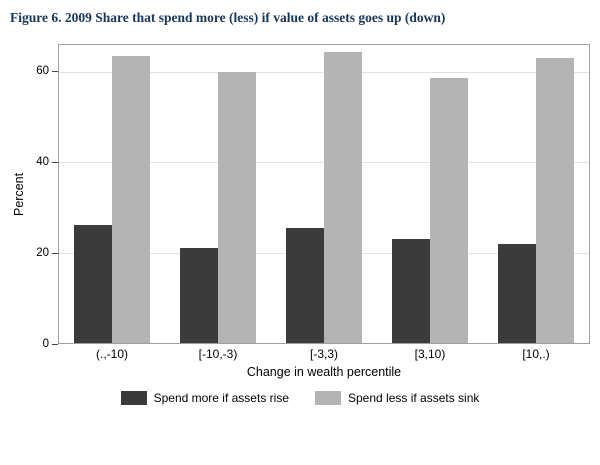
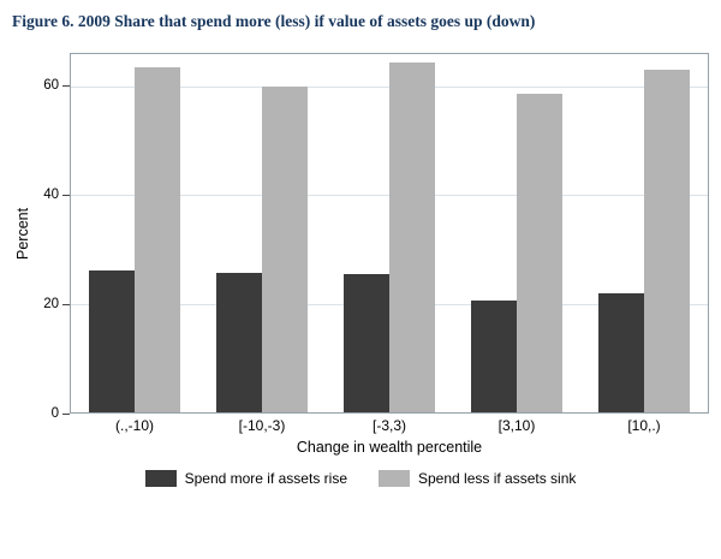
Spend more if assets rise/[-10,-3): 21 -> 26
Spend more if assets rise/[3,10): 23 -> 21
